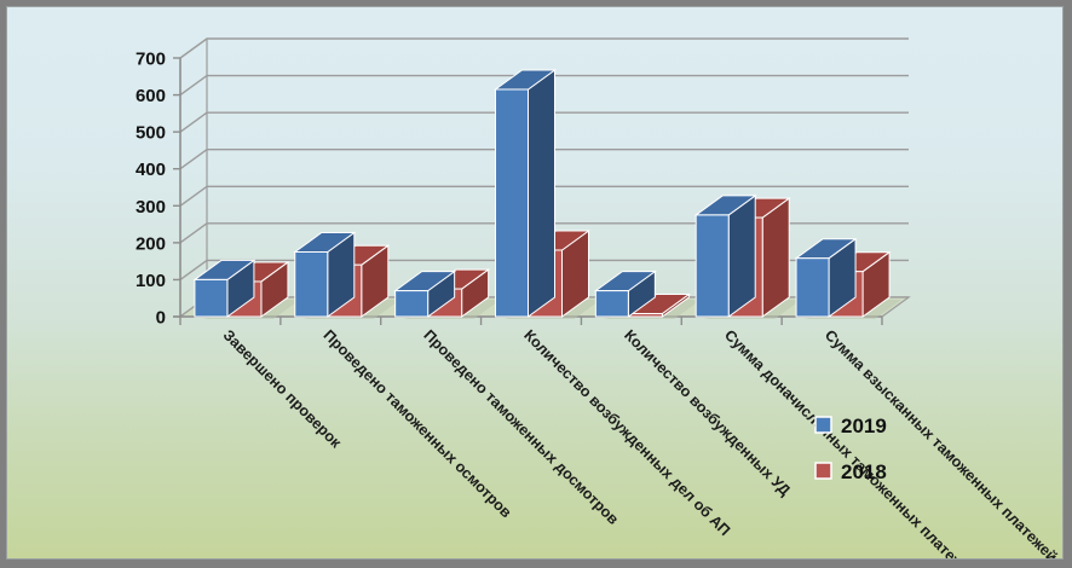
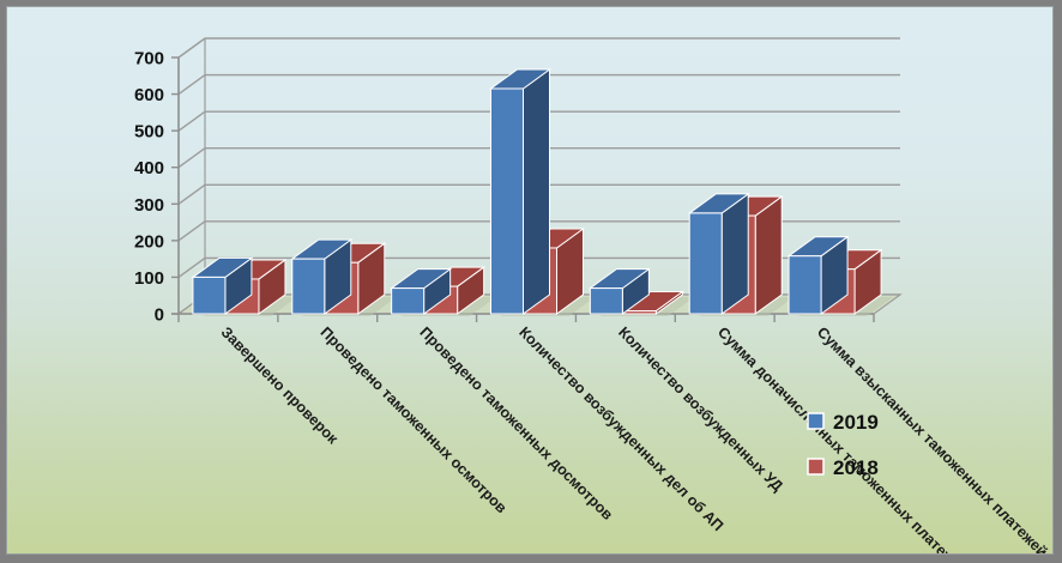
2019/Проведено таможенных осмотров: 180 -> 150
